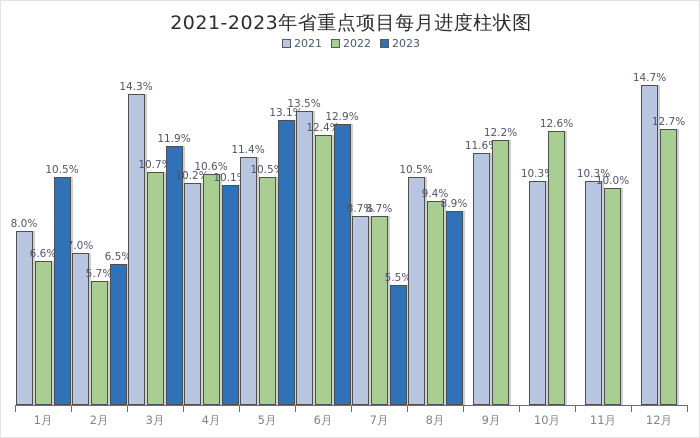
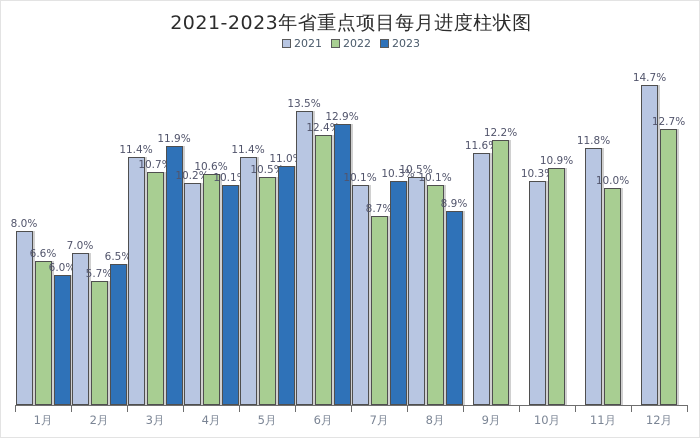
2023/1月: 10.5% -> 6.0%
2021/3月: 14.3% -> 11.4%
2023/5月: 13.1% -> 11.0%
2021/7月: 8.7% -> 10.1%
2023/7月: 5.5% -> 10.3%
2022/8月: 9.4% -> 10.1%
2022/10月: 12.6% -> 10.9%
2021/11月: 10.3% -> 11.8%
